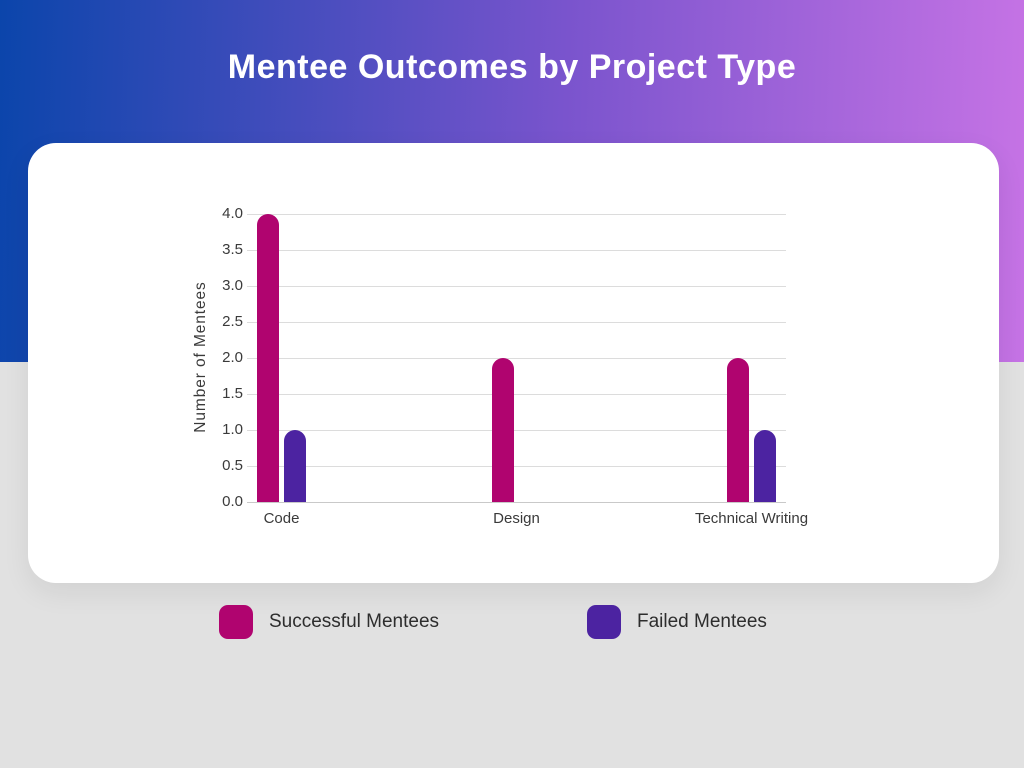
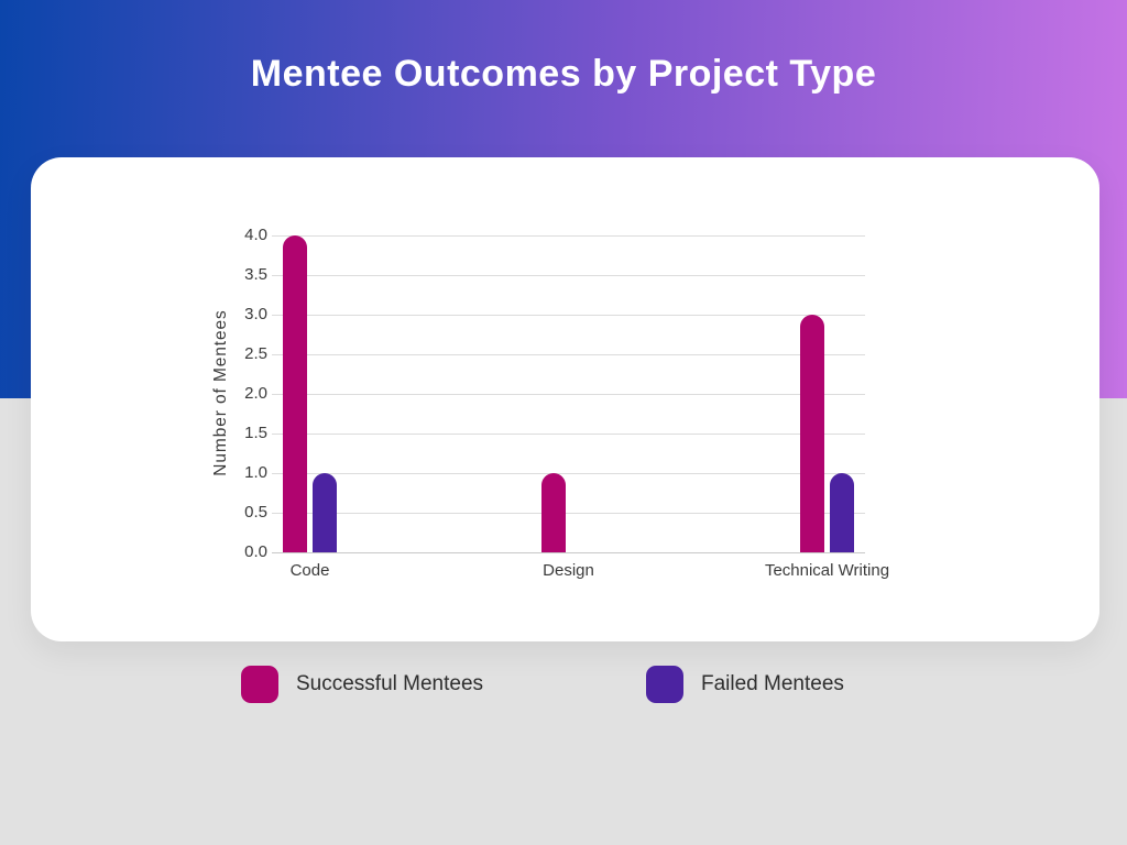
Successful Mentees/Design: 2 -> 1
Successful Mentees/Technical Writing: 2 -> 3
